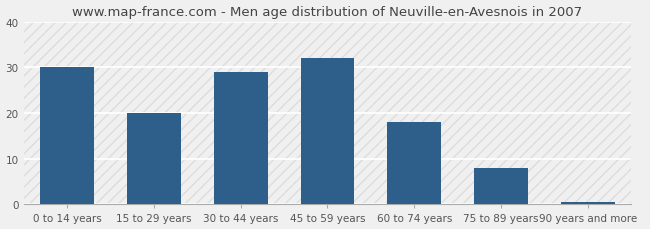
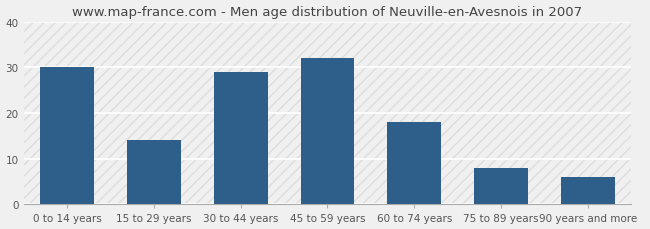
15 to 29 years: 20.0 -> 14.0
90 years and more: 0.5 -> 6.0
